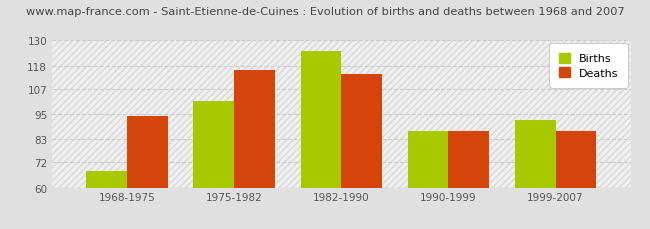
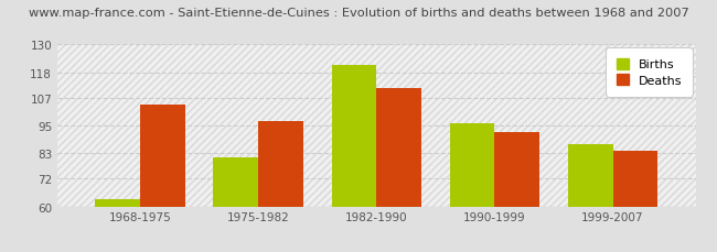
Births/1968-1975: 68 -> 63
Deaths/1968-1975: 94 -> 104
Births/1975-1982: 101 -> 81
Deaths/1975-1982: 116 -> 97
Births/1982-1990: 125 -> 121
Deaths/1982-1990: 114 -> 111
Births/1990-1999: 87 -> 96
Deaths/1990-1999: 87 -> 92
Births/1999-2007: 92 -> 87
Deaths/1999-2007: 87 -> 84
